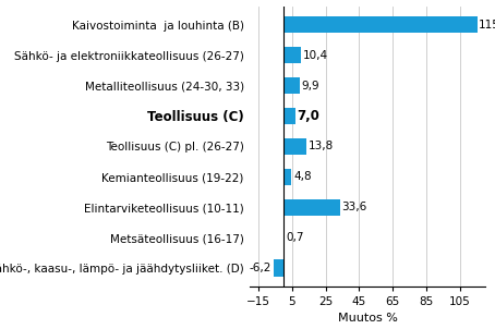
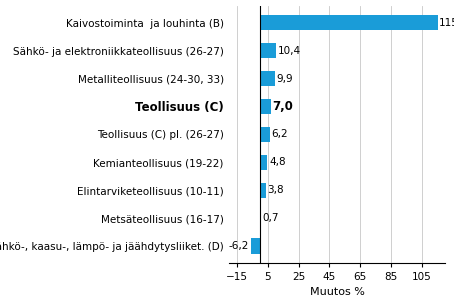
Teollisuus (C) pl. (26-27): 13,8 -> 6,2
Elintarviketeollisuus (10-11): 33,6 -> 3,8
